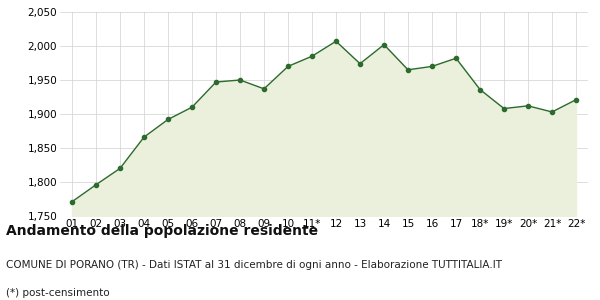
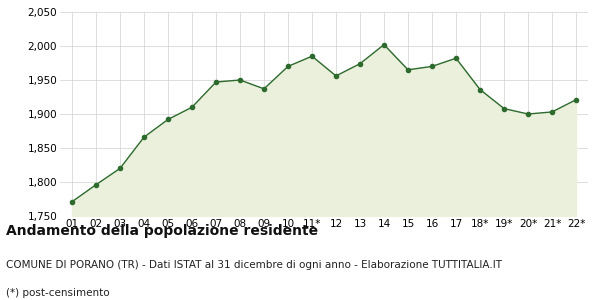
12: 2,007 -> 1,956
20*: 1,912 -> 1,900
